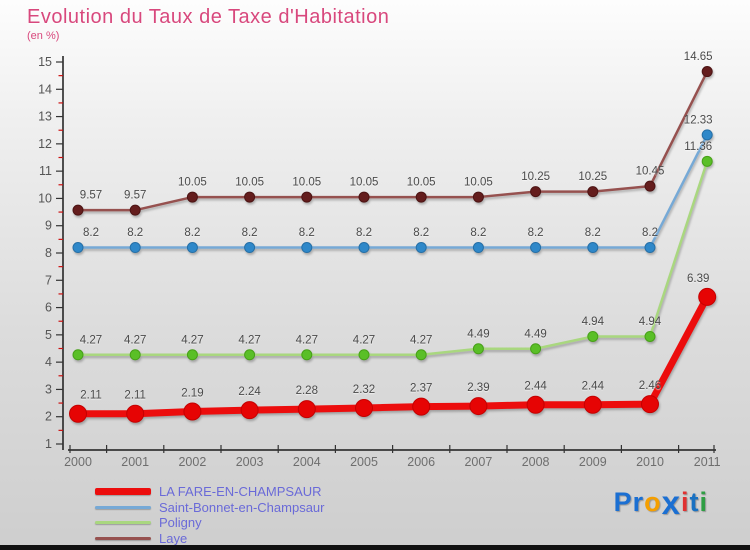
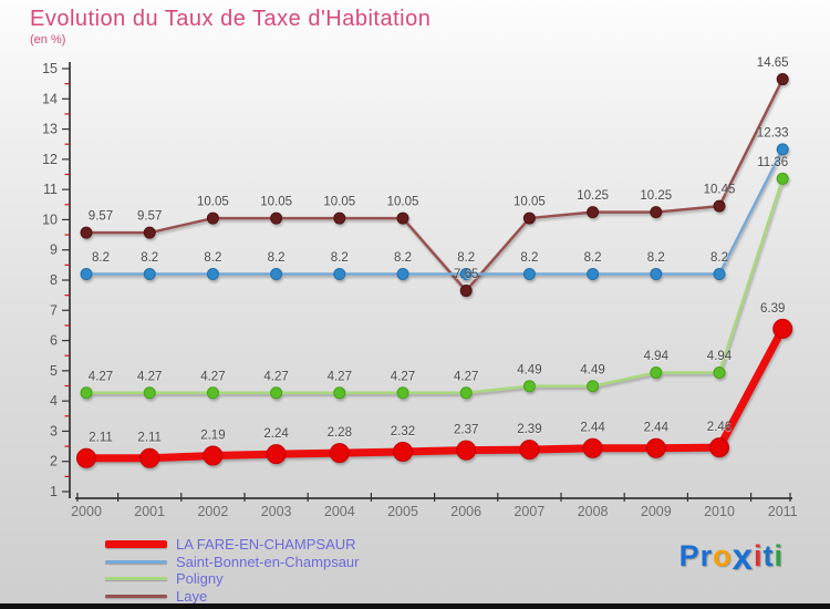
Laye/2006: 10.05 -> 7.65
